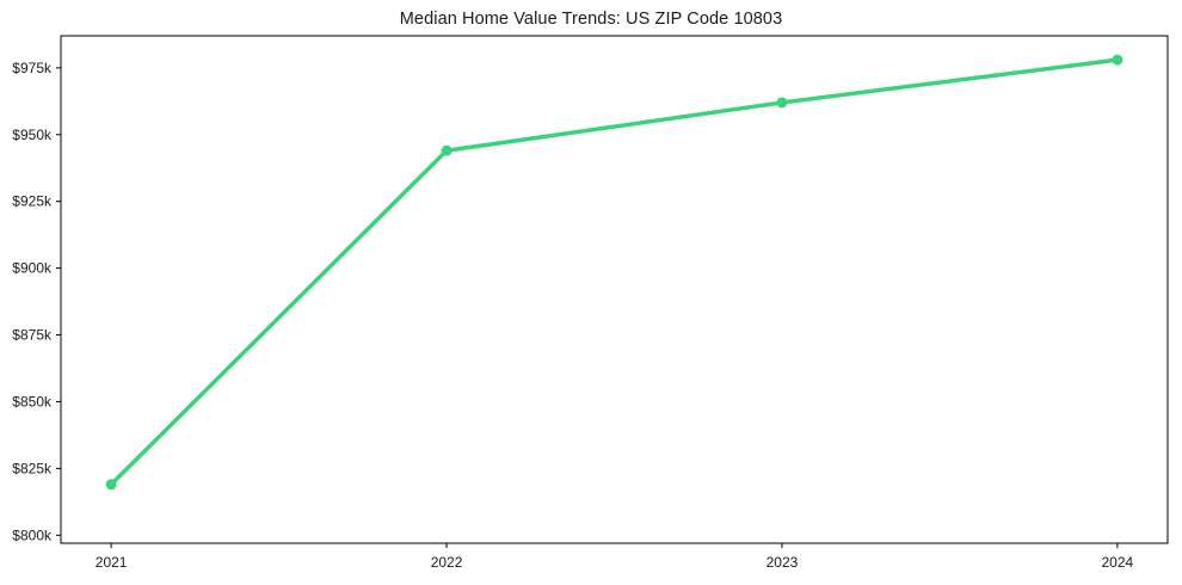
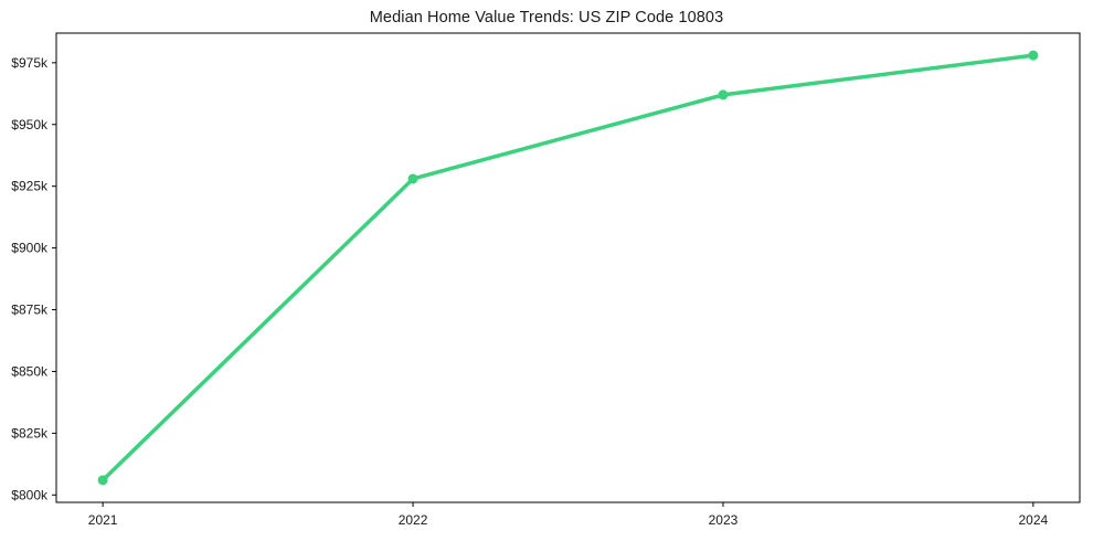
2021: $819k -> $806k
2022: $944k -> $928k
